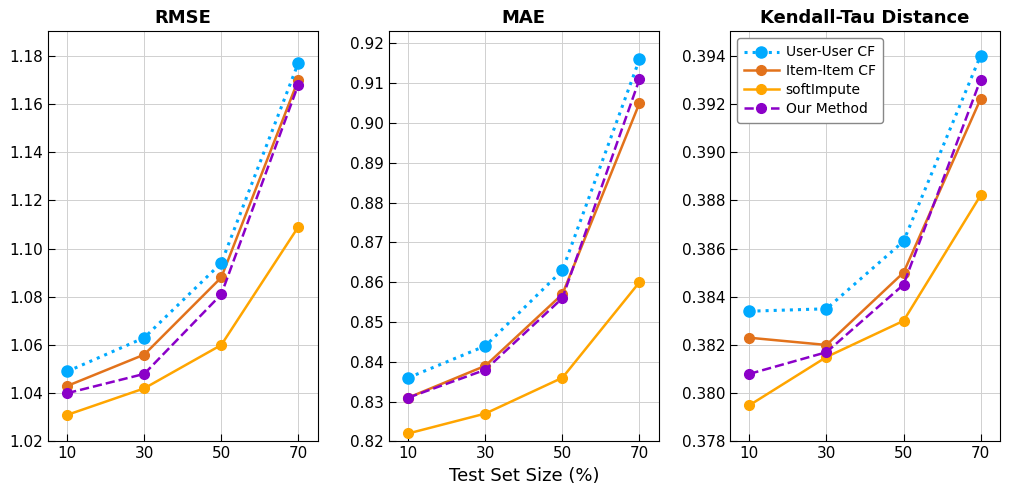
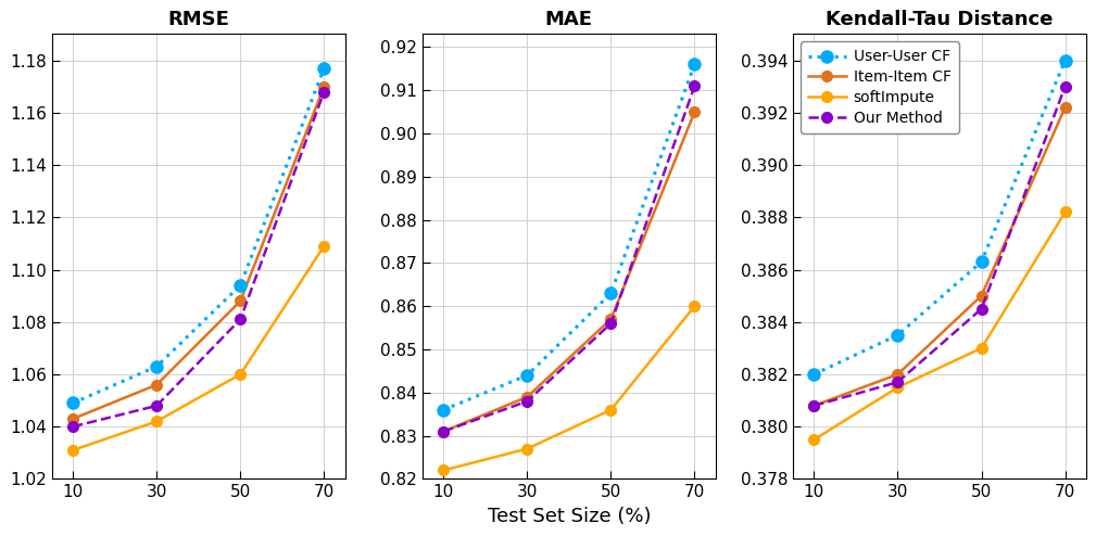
Kendall-Tau Distance/User-User CF/10: 0.3834 -> 0.3820
Kendall-Tau Distance/Item-Item CF/10: 0.3823 -> 0.3808
